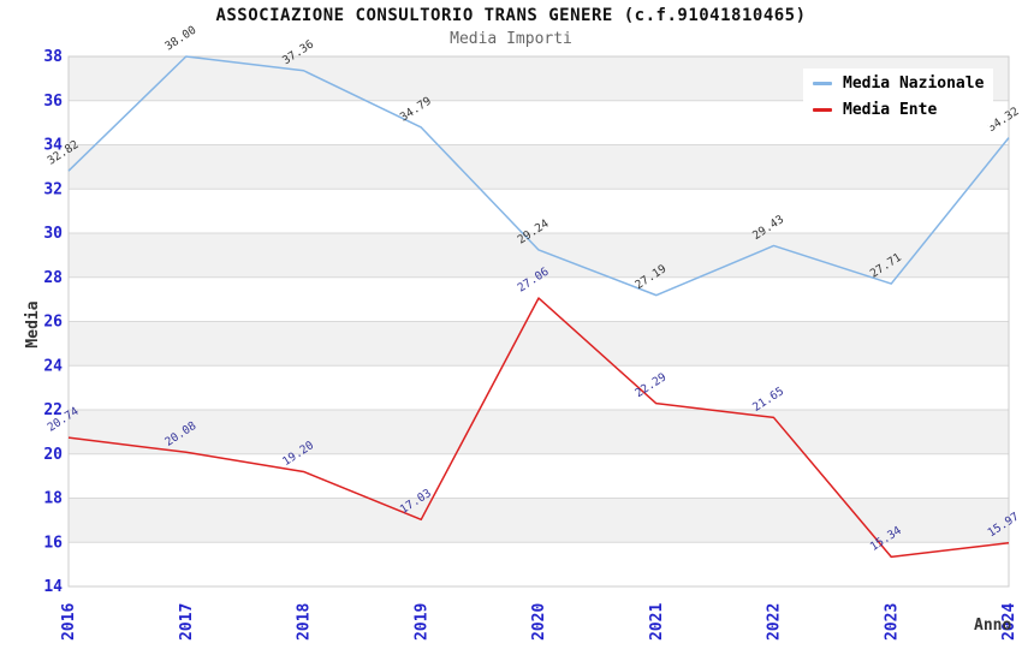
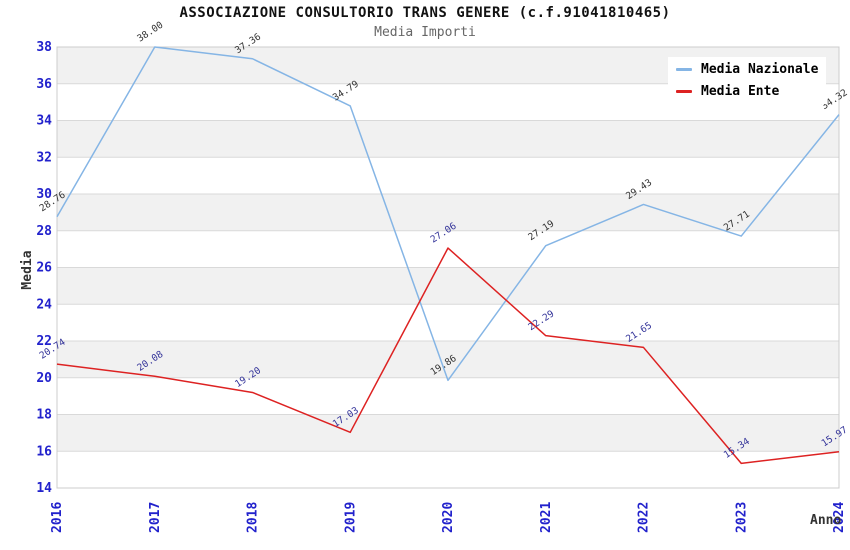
Media Nazionale/2016: 32.82 -> 28.76
Media Nazionale/2020: 29.24 -> 19.86
